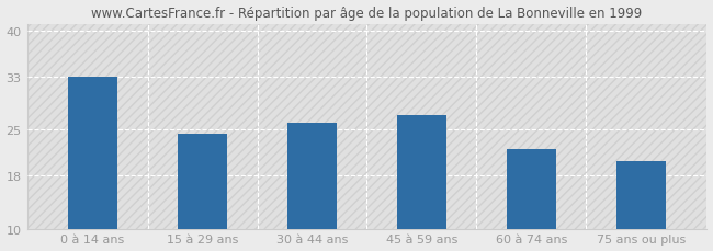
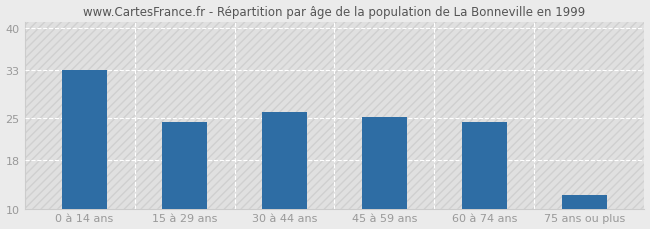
45 à 59 ans: 27.2 -> 25.1
60 à 74 ans: 22.0 -> 24.4
75 ans ou plus: 20.2 -> 12.2
